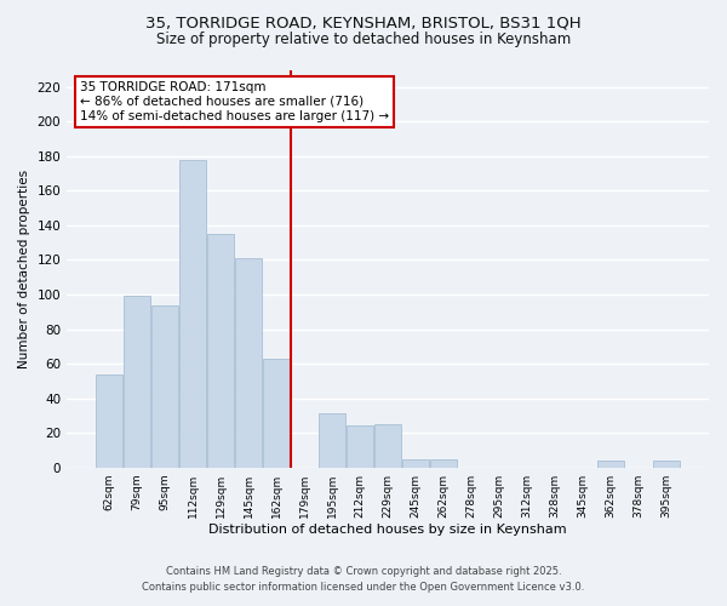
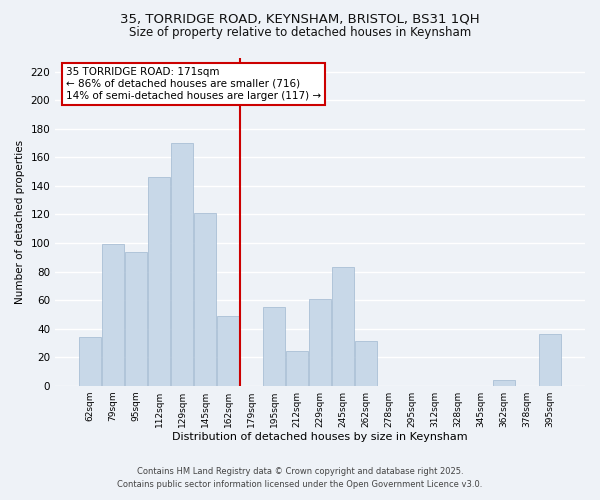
62sqm: 54 -> 34
112sqm: 178 -> 146
129sqm: 135 -> 170
162sqm: 63 -> 49
195sqm: 31 -> 55
229sqm: 25 -> 61
245sqm: 5 -> 83
262sqm: 5 -> 31
395sqm: 4 -> 36
